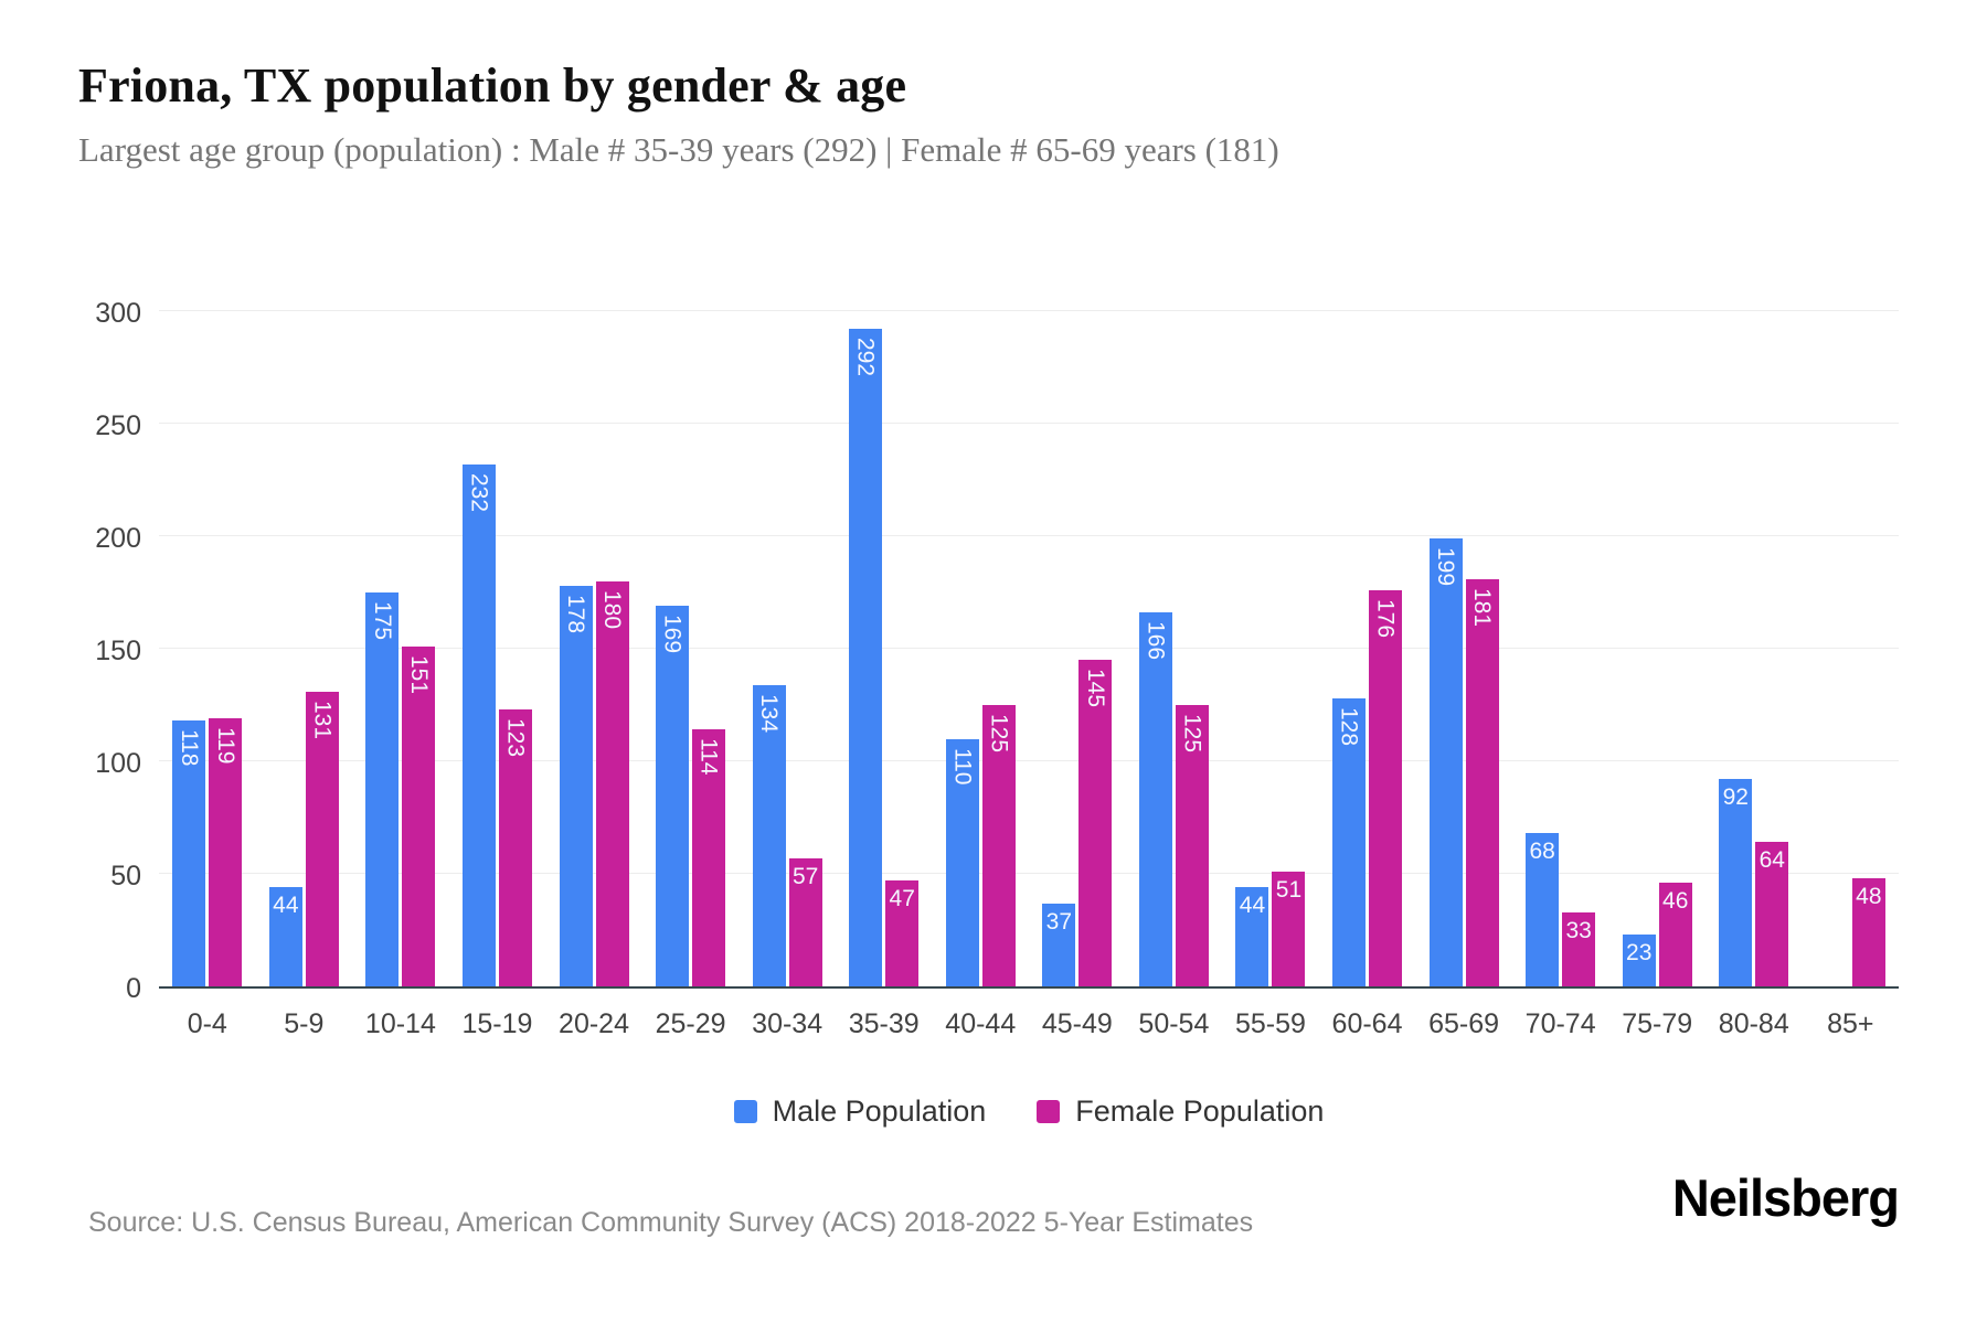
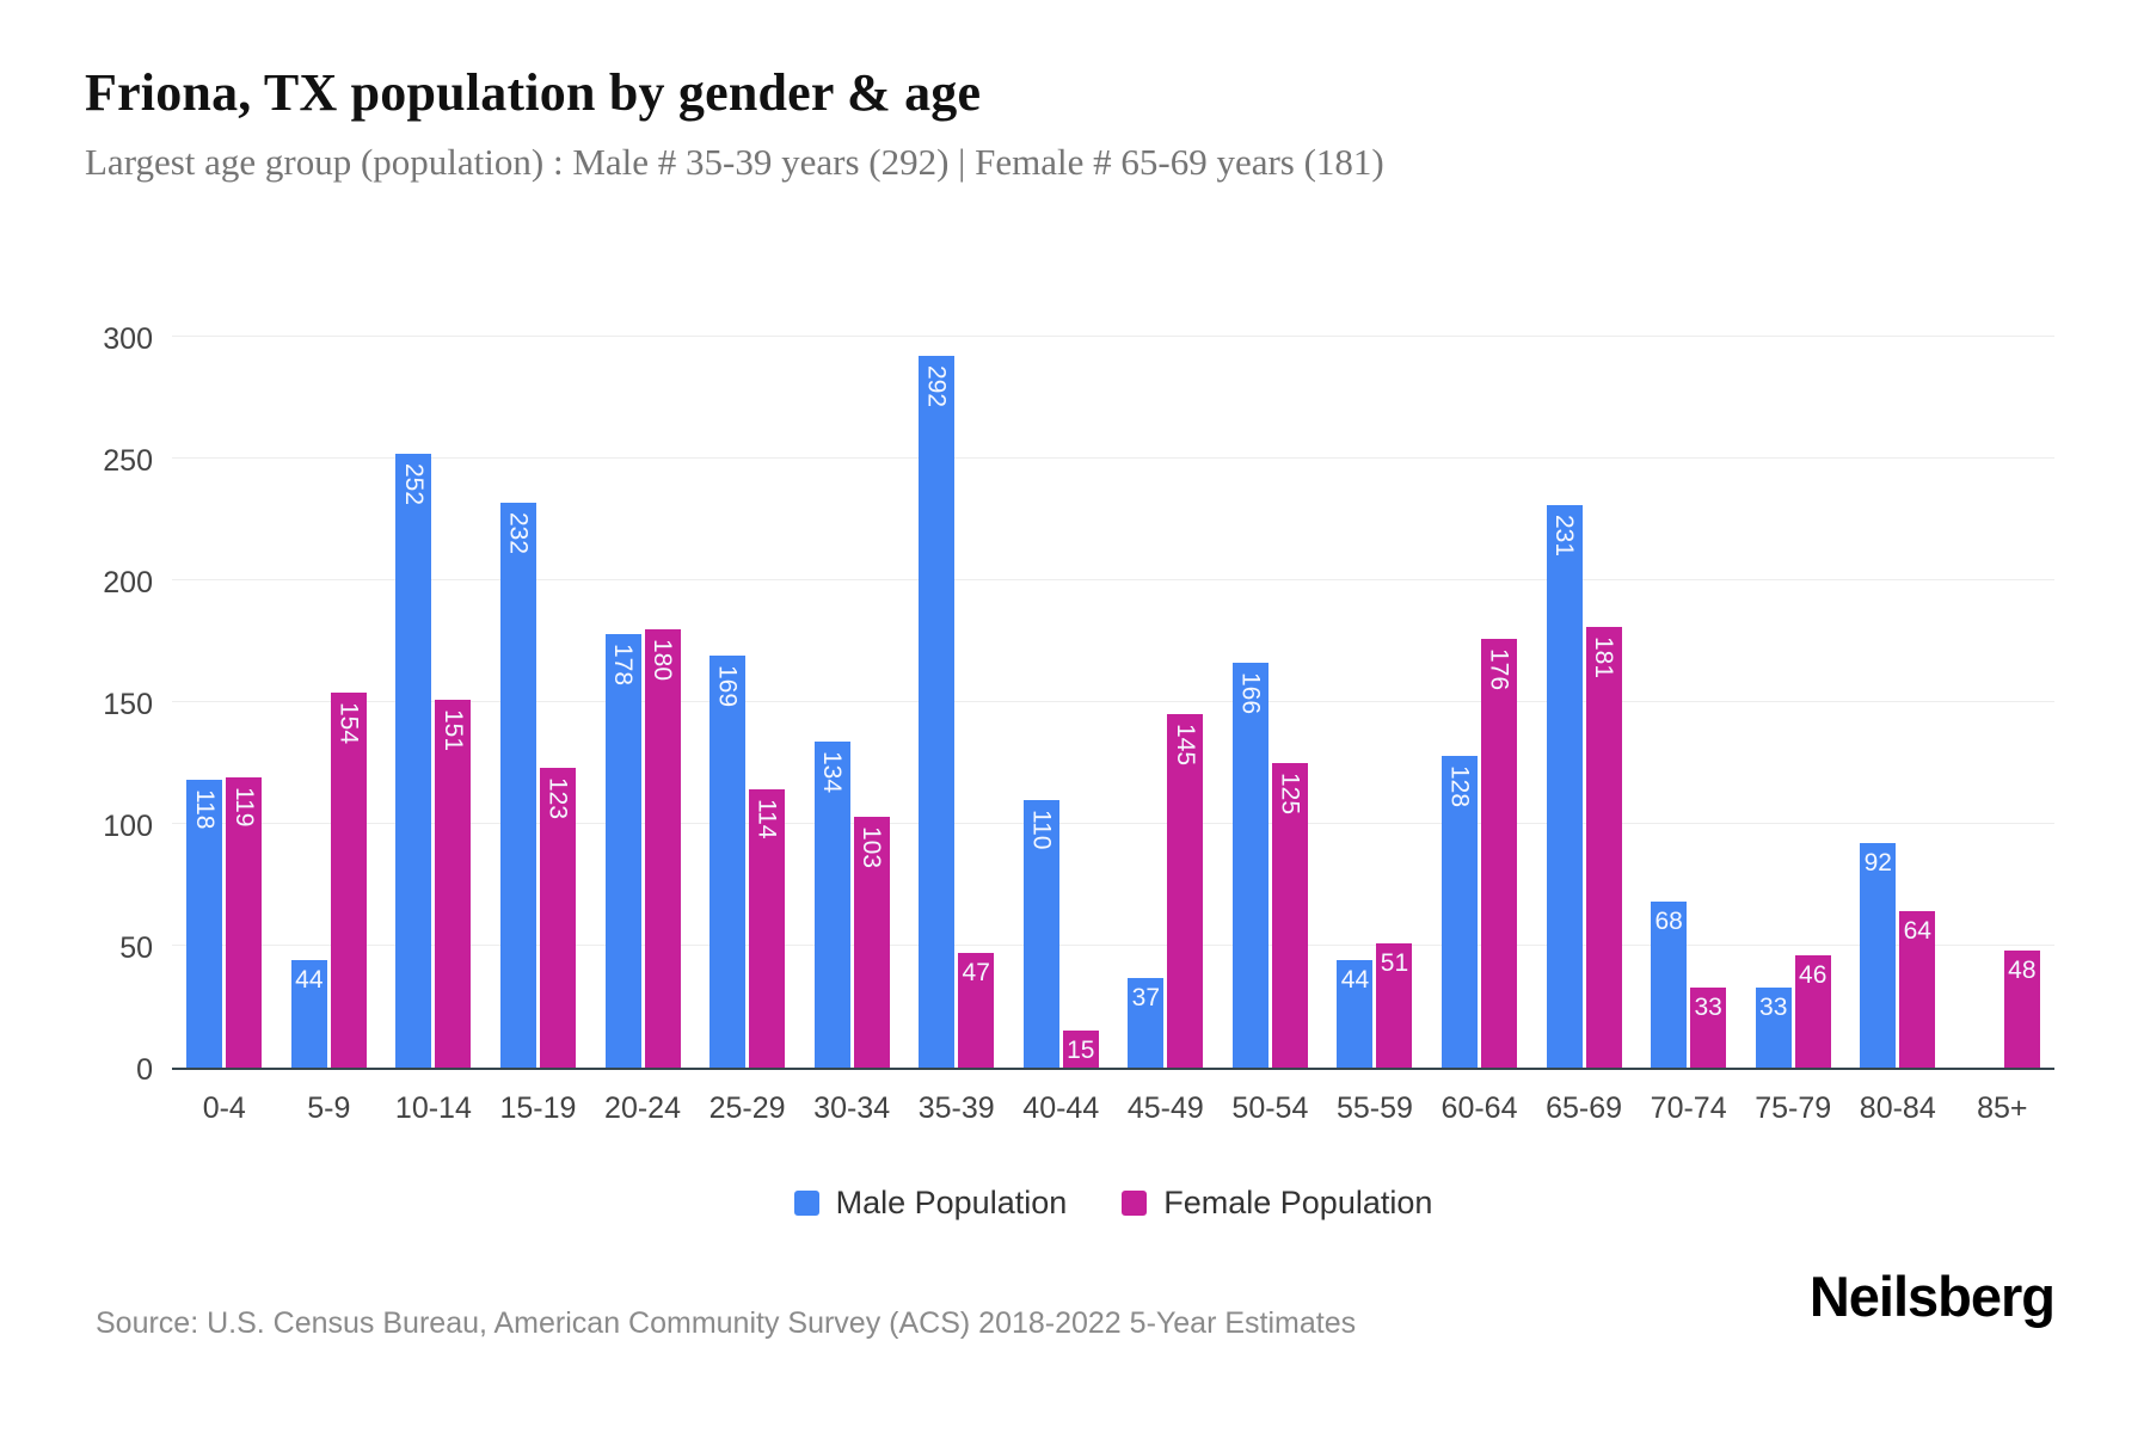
Female Population/5-9: 131 -> 154
Male Population/10-14: 175 -> 252
Female Population/30-34: 57 -> 103
Female Population/40-44: 125 -> 15
Male Population/65-69: 199 -> 231
Male Population/75-79: 23 -> 33
